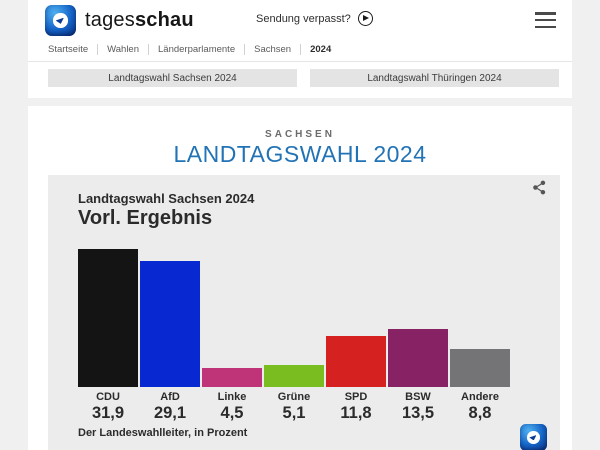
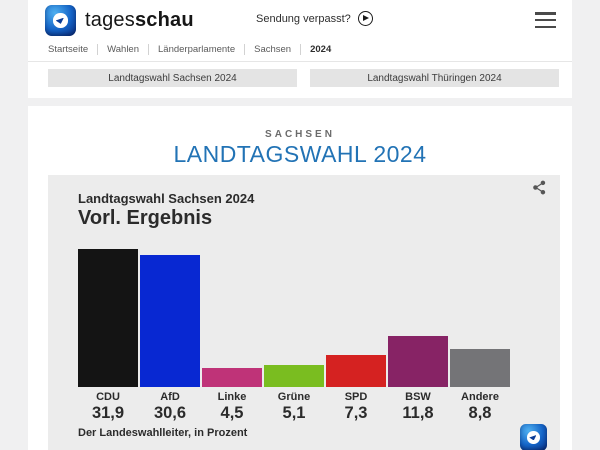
AfD: 29,1 -> 30,6
SPD: 11,8 -> 7,3
BSW: 13,5 -> 11,8
